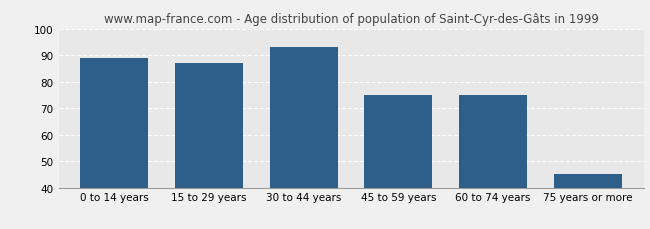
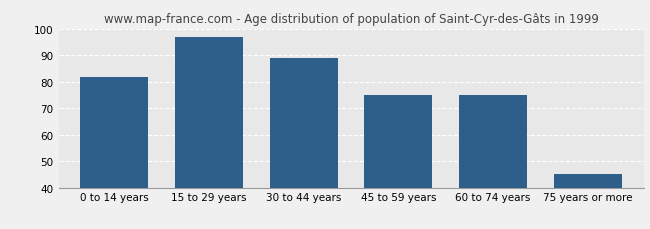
0 to 14 years: 89 -> 82
15 to 29 years: 87 -> 97
30 to 44 years: 93 -> 89
